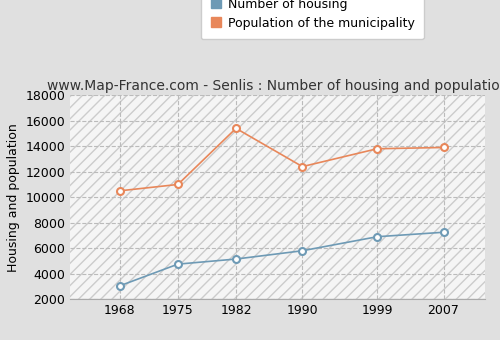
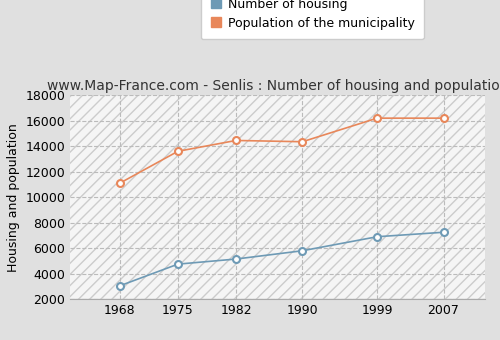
Population of the municipality/1968: 10500 -> 11100
Population of the municipality/1975: 11000 -> 13600
Population of the municipality/1982: 15400 -> 14400
Population of the municipality/1990: 12400 -> 14400
Population of the municipality/1999: 13800 -> 16200
Population of the municipality/2007: 13900 -> 16200
